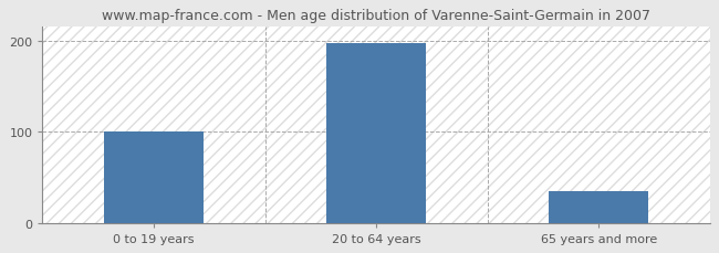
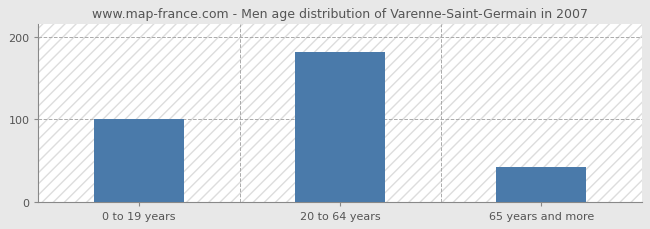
20 to 64 years: 197 -> 182
65 years and more: 35 -> 42
